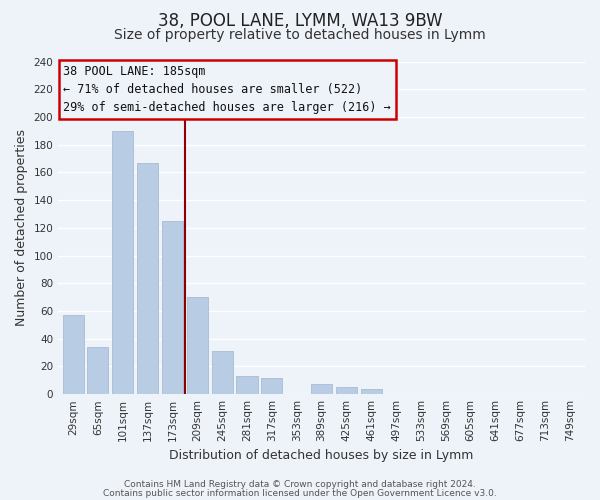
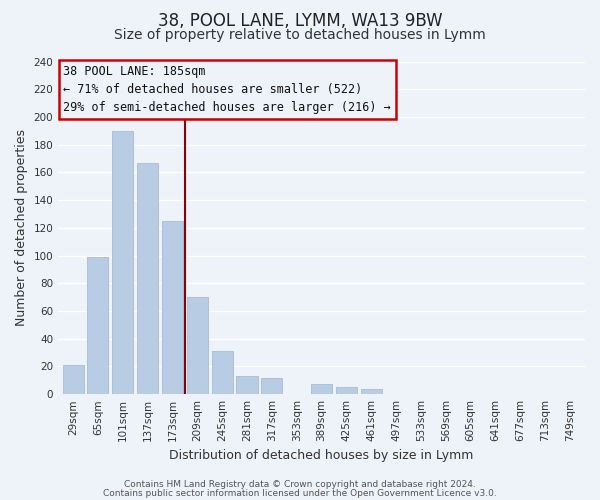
29sqm: 57 -> 21
65sqm: 34 -> 99
